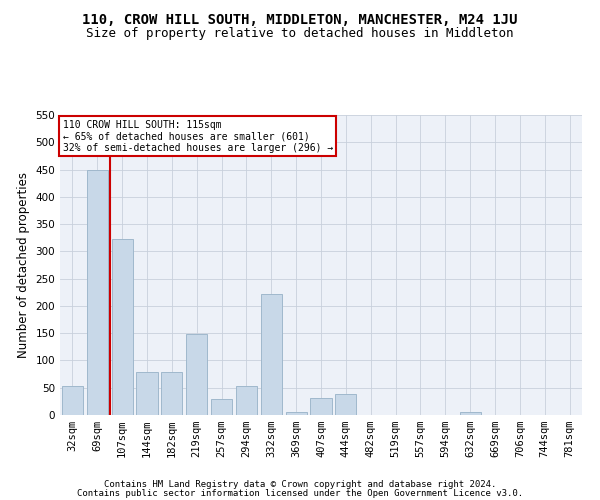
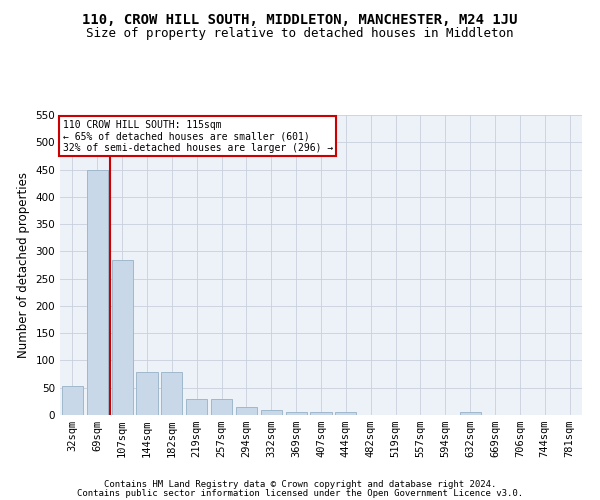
107sqm: 322 -> 285
219sqm: 148 -> 30
294sqm: 54 -> 15
332sqm: 222 -> 10
407sqm: 32 -> 5
444sqm: 38 -> 6
